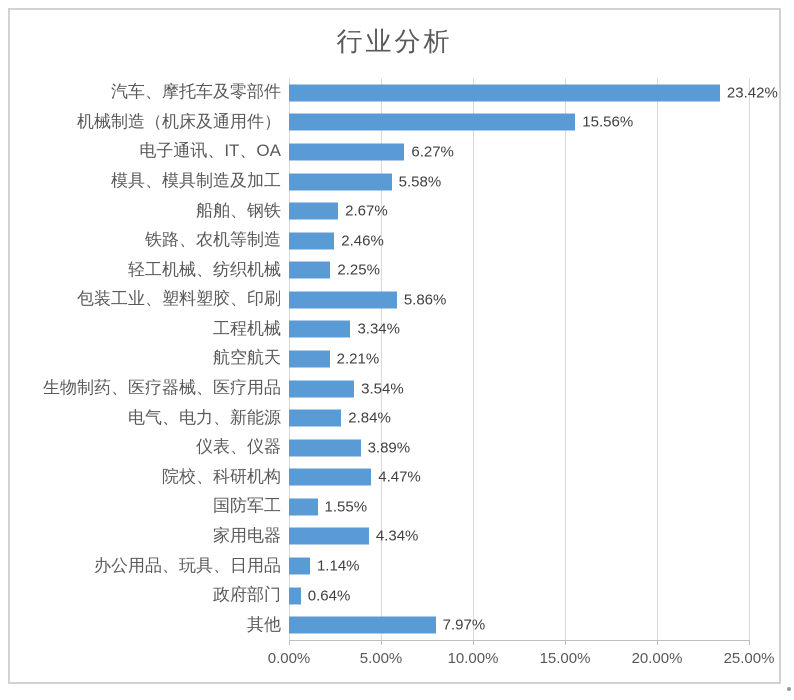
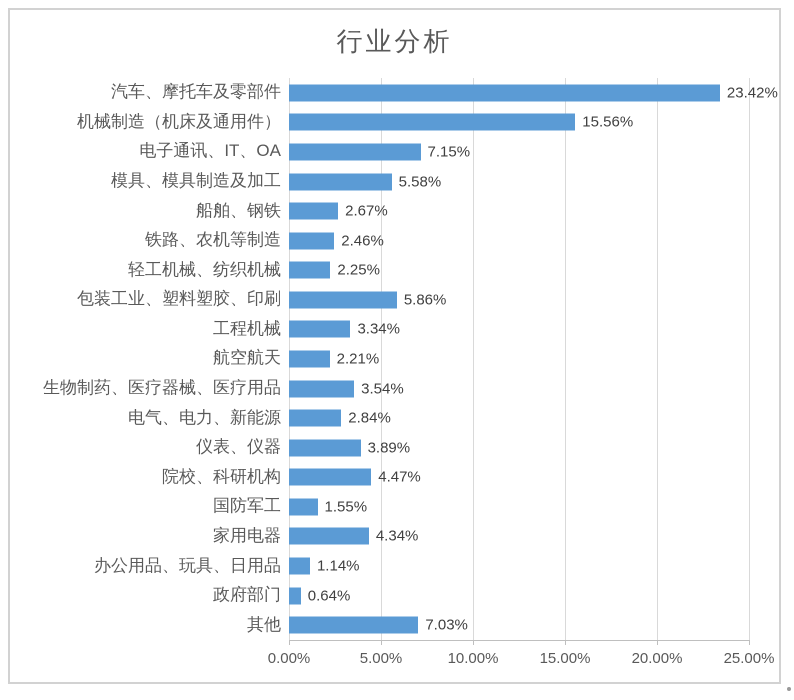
电子通讯、IT、OA: 6.27% -> 7.15%
其他: 7.97% -> 7.03%
